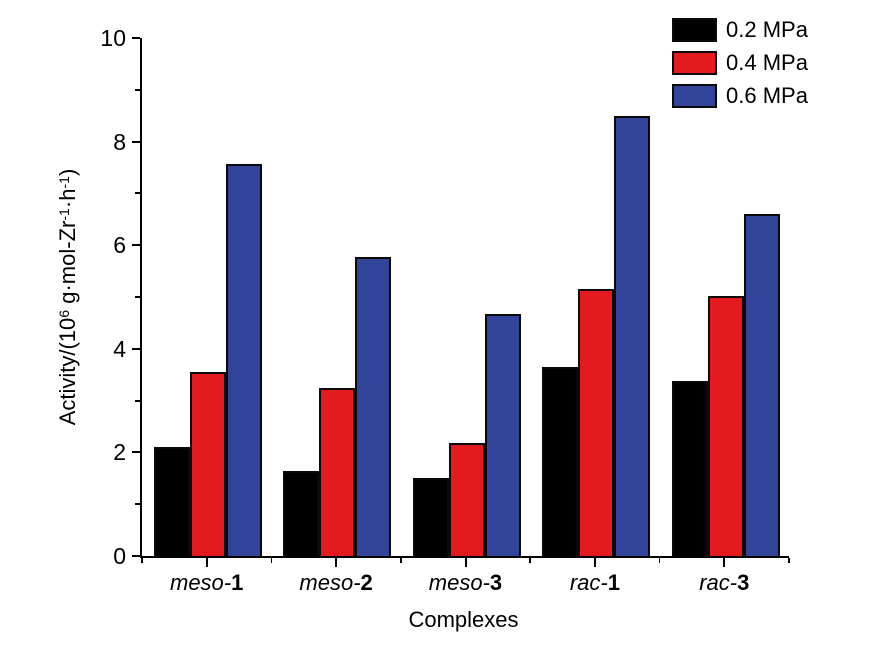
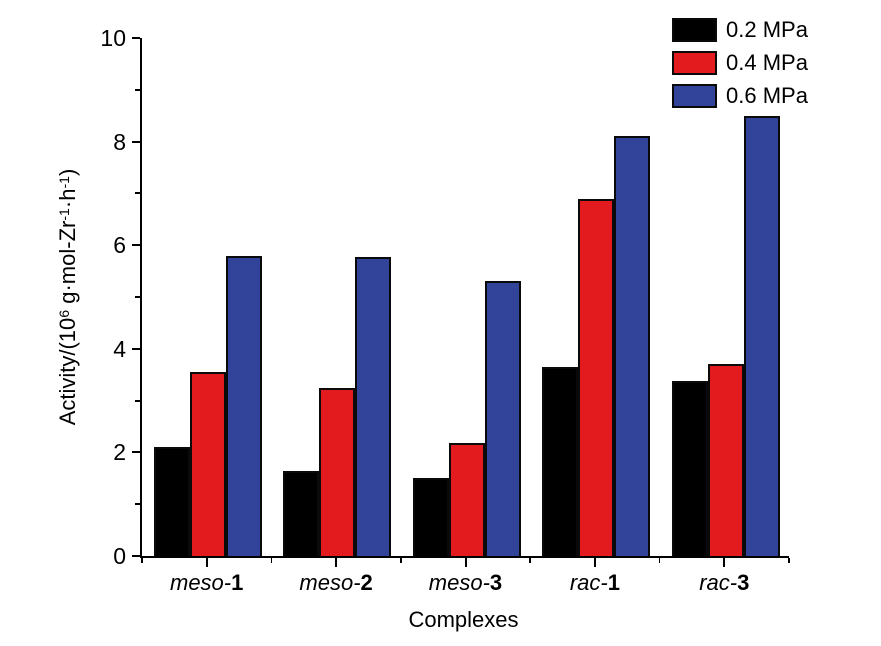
0.6 MPa/meso-1: 7.6 -> 5.8
0.6 MPa/meso-3: 4.7 -> 5.3
0.4 MPa/rac-1: 5.2 -> 6.9
0.6 MPa/rac-1: 8.5 -> 8.1
0.4 MPa/rac-3: 5.0 -> 3.7
0.6 MPa/rac-3: 6.6 -> 8.5
